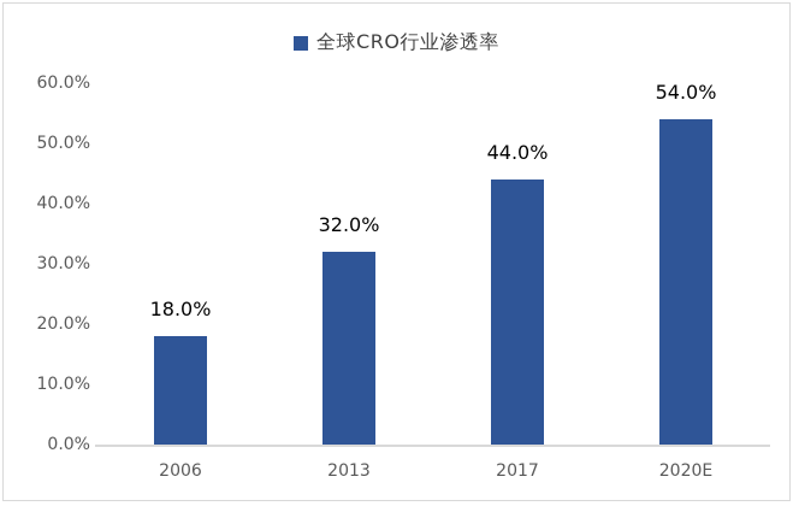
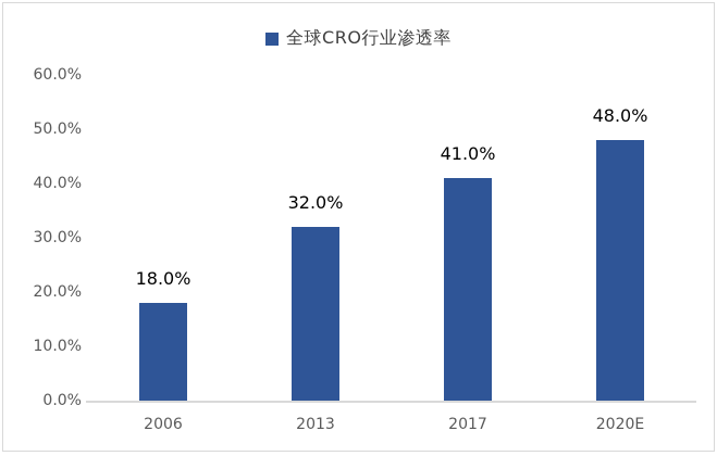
2017: 44.0% -> 41.0%
2020E: 54.0% -> 48.0%
